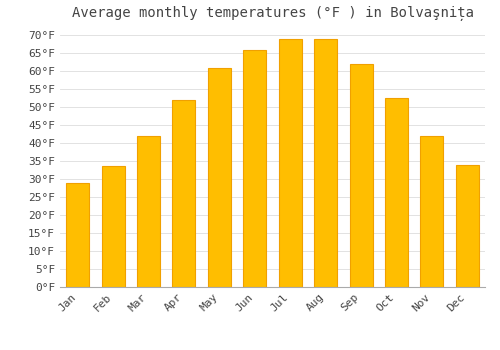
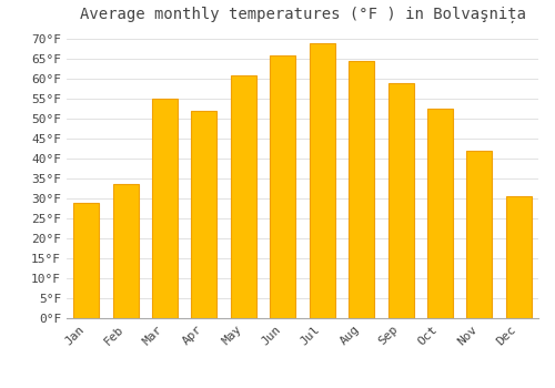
Mar: 42.0°F -> 55.0°F
Aug: 69.0°F -> 64.5°F
Sep: 62.0°F -> 59.0°F
Dec: 34.0°F -> 30.5°F
